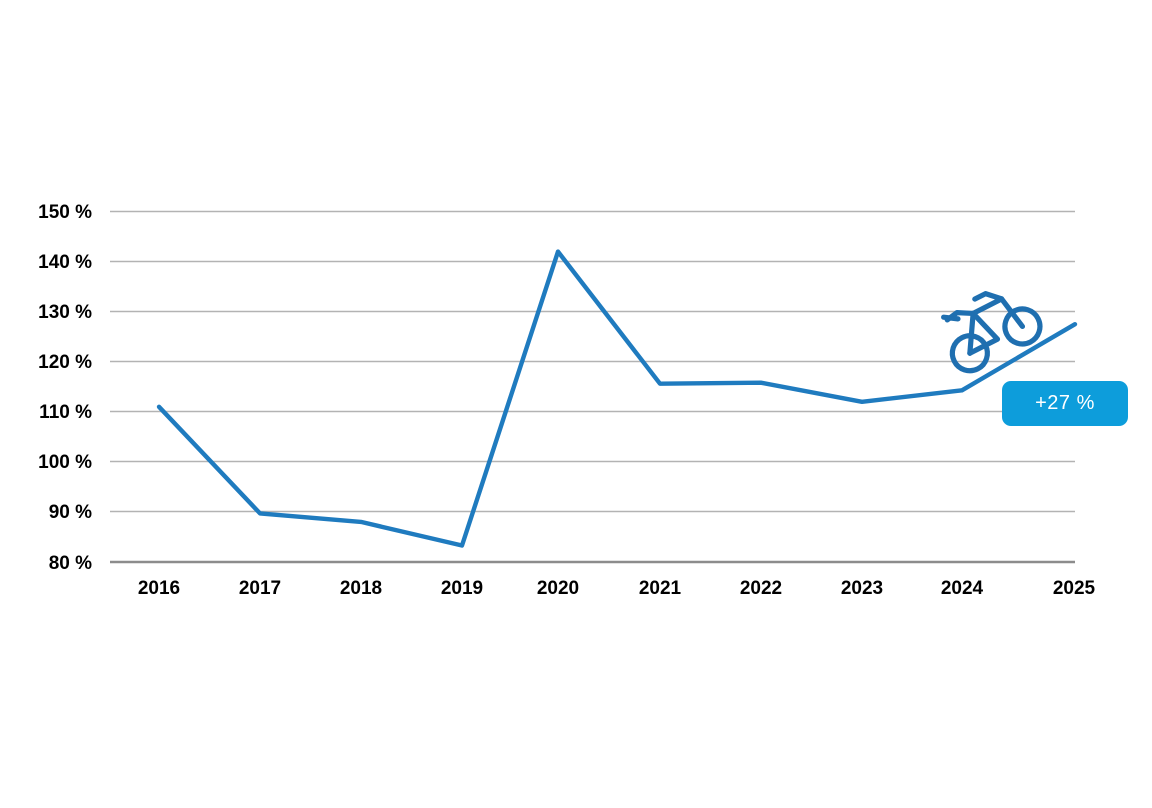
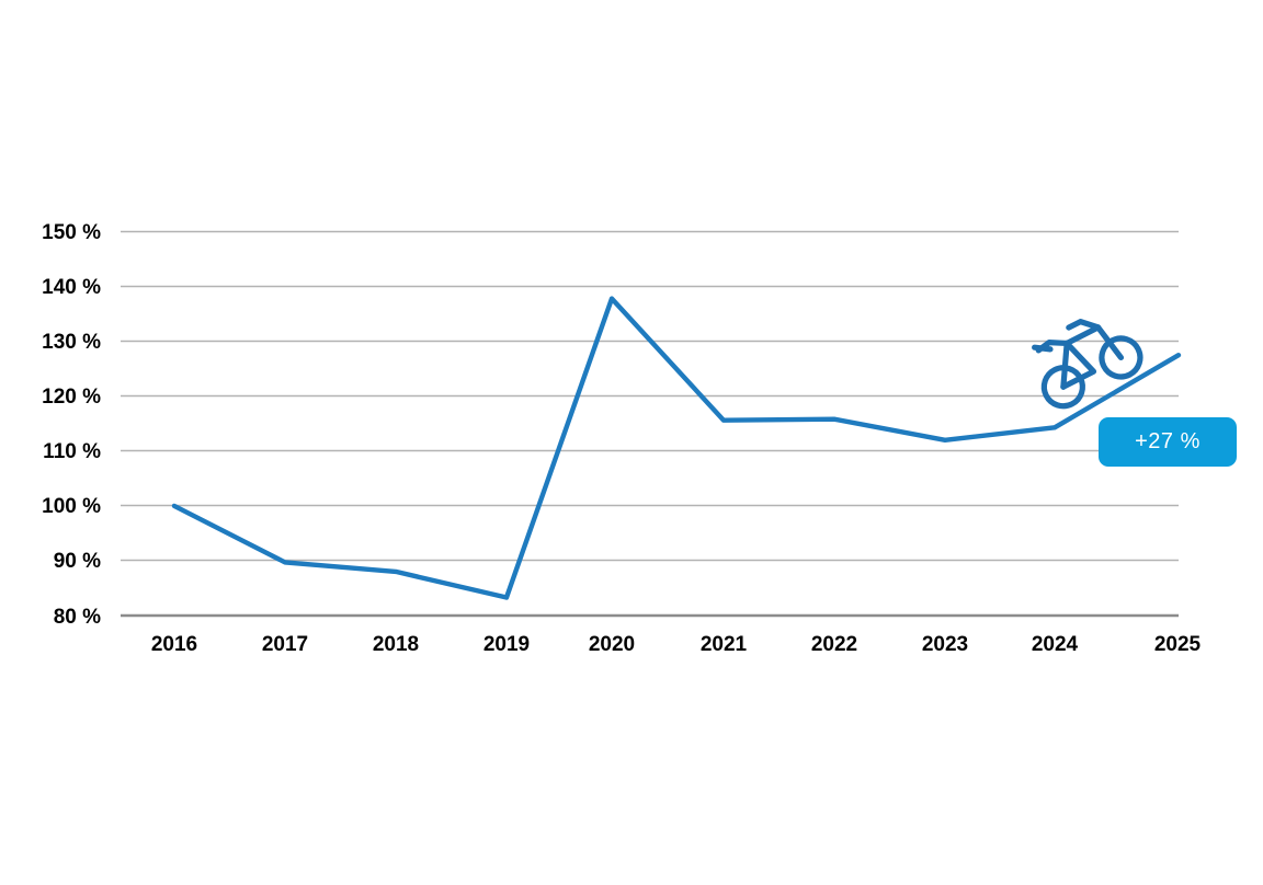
2016: 111% -> 100%
2020: 142% -> 138%
